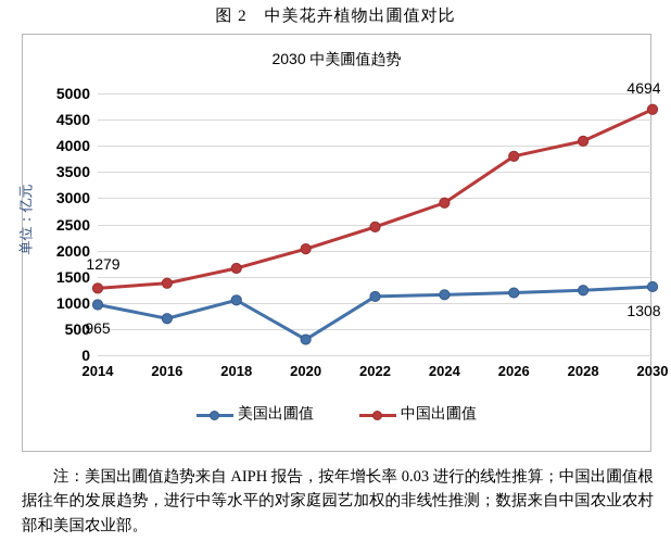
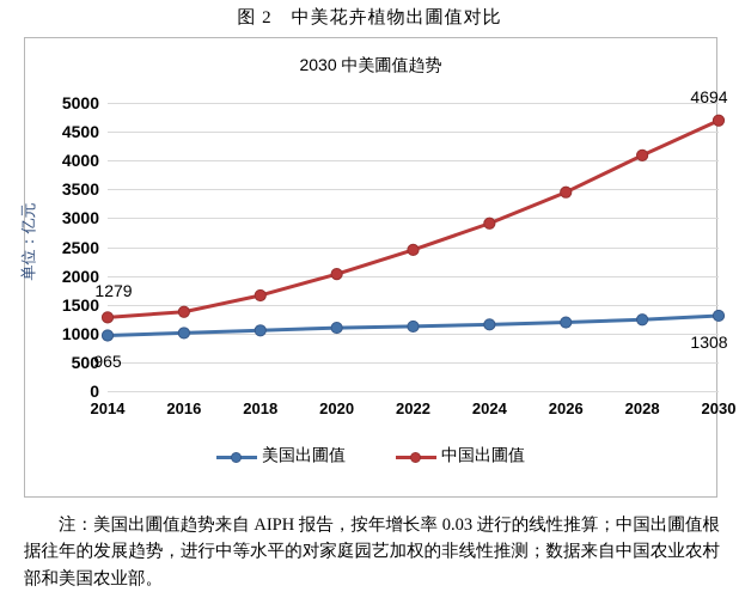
美国出圃值/2016: 700 -> 1000
美国出圃值/2020: 300 -> 1100
中国出圃值/2026: 3800 -> 3400
